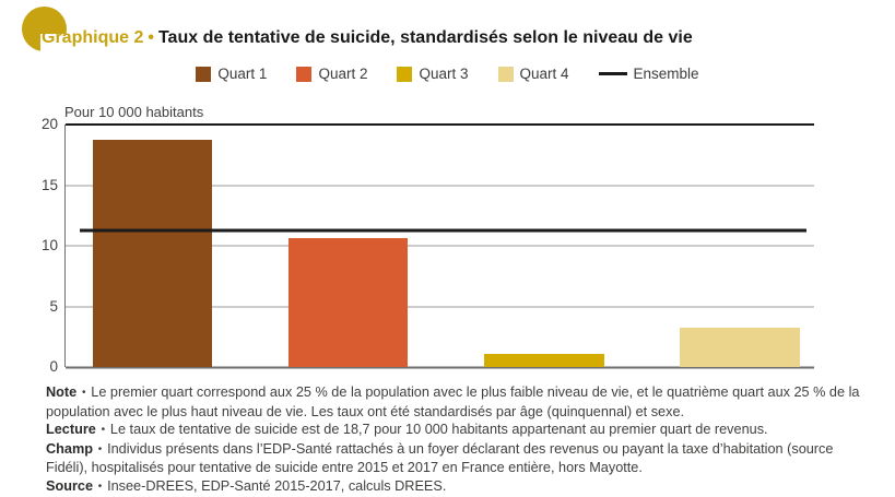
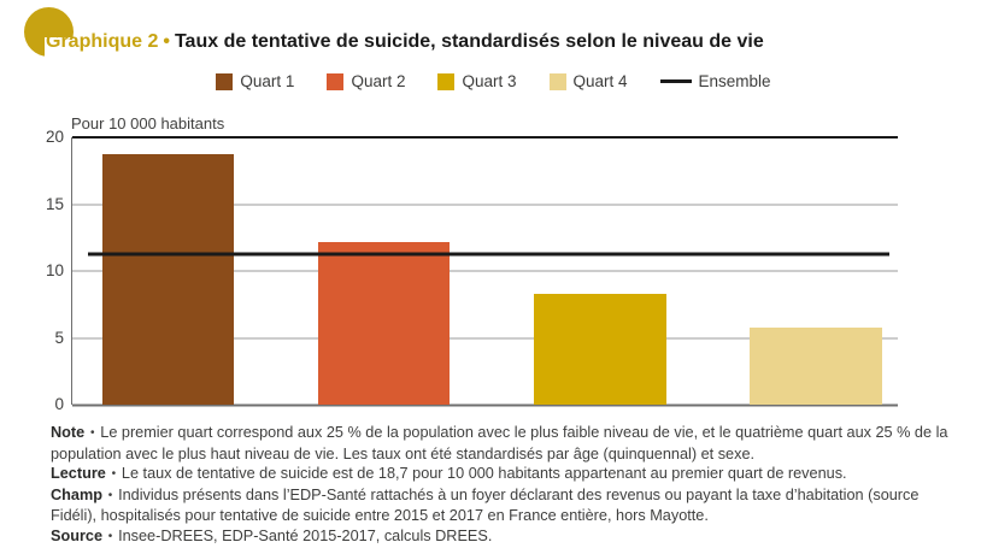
Quart 2: 10.6 -> 12.2
Quart 3: 1.1 -> 8.3
Quart 4: 3.2 -> 5.8
